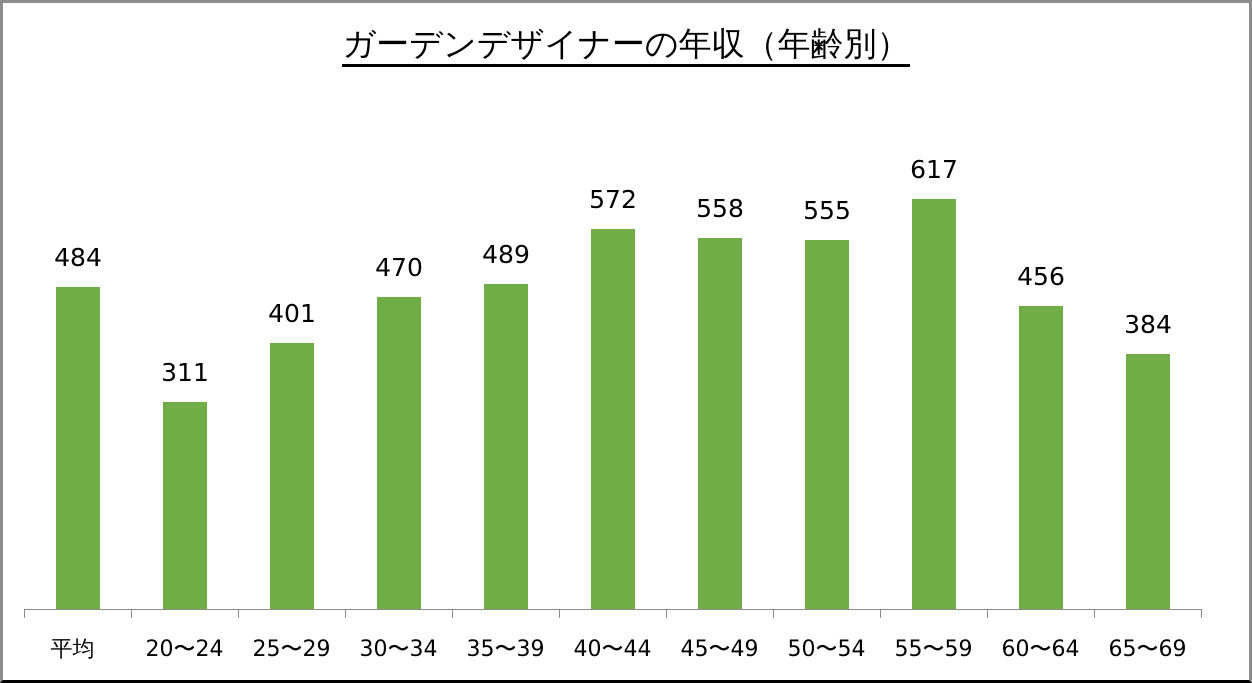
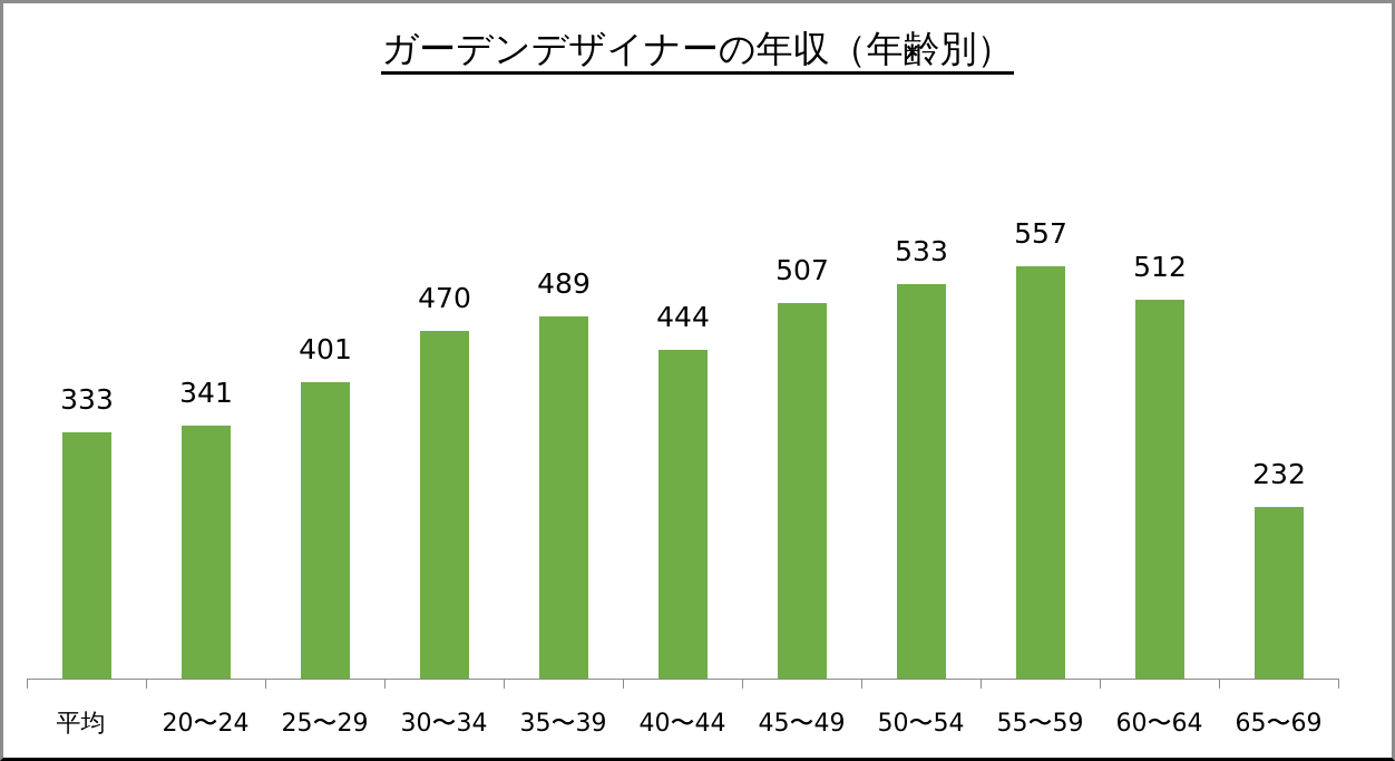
平均: 484 -> 333
20〜24: 311 -> 341
40〜44: 572 -> 444
45〜49: 558 -> 507
50〜54: 555 -> 533
55〜59: 617 -> 557
60〜64: 456 -> 512
65〜69: 384 -> 232
